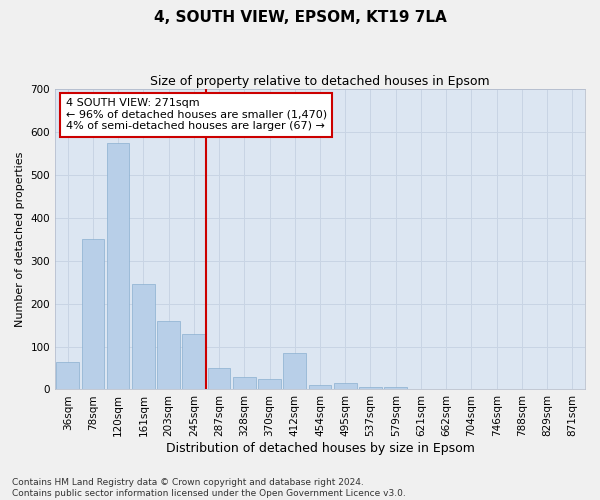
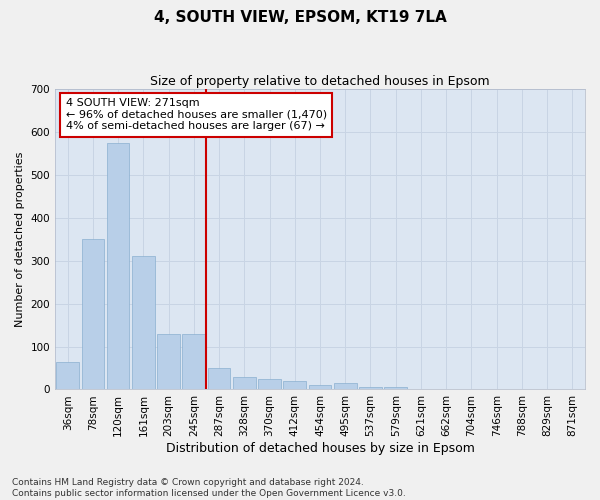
161sqm: 245 -> 310
203sqm: 160 -> 130
412sqm: 85 -> 20
